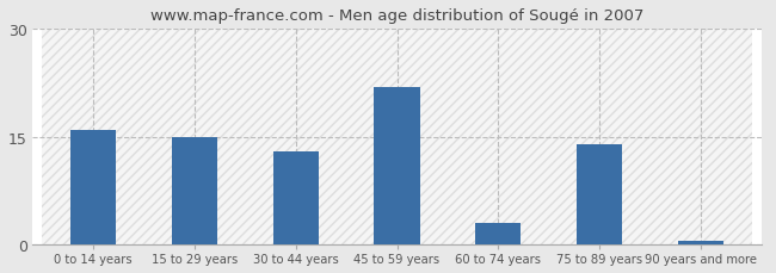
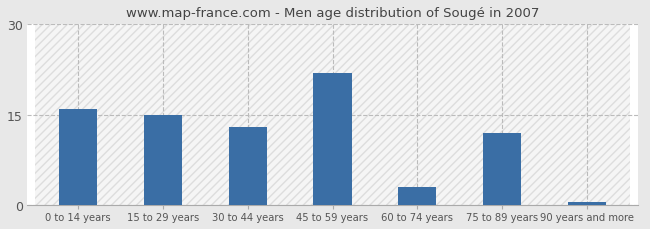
75 to 89 years: 14.0 -> 12.0
